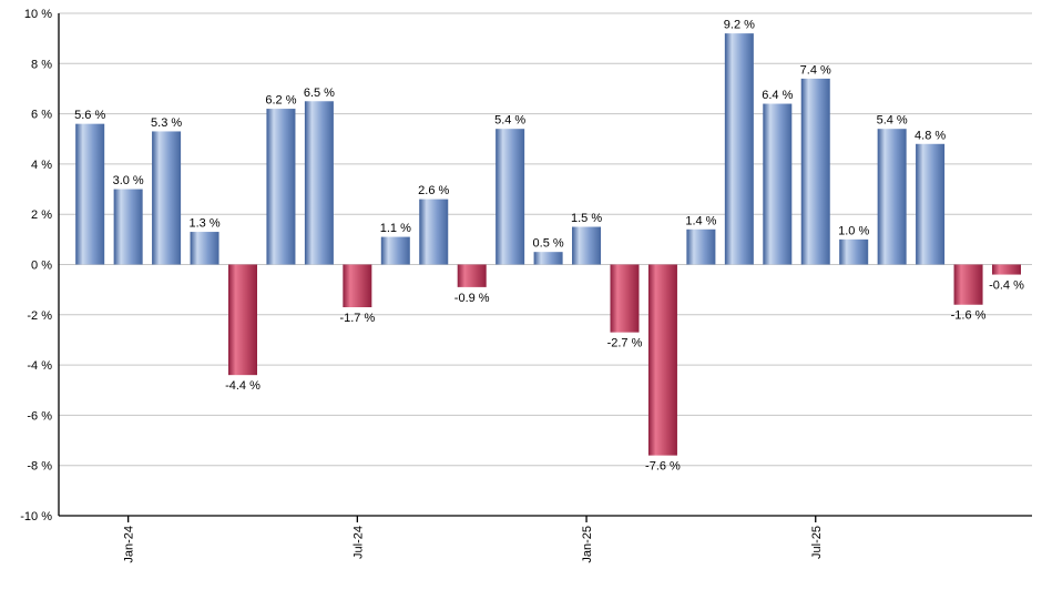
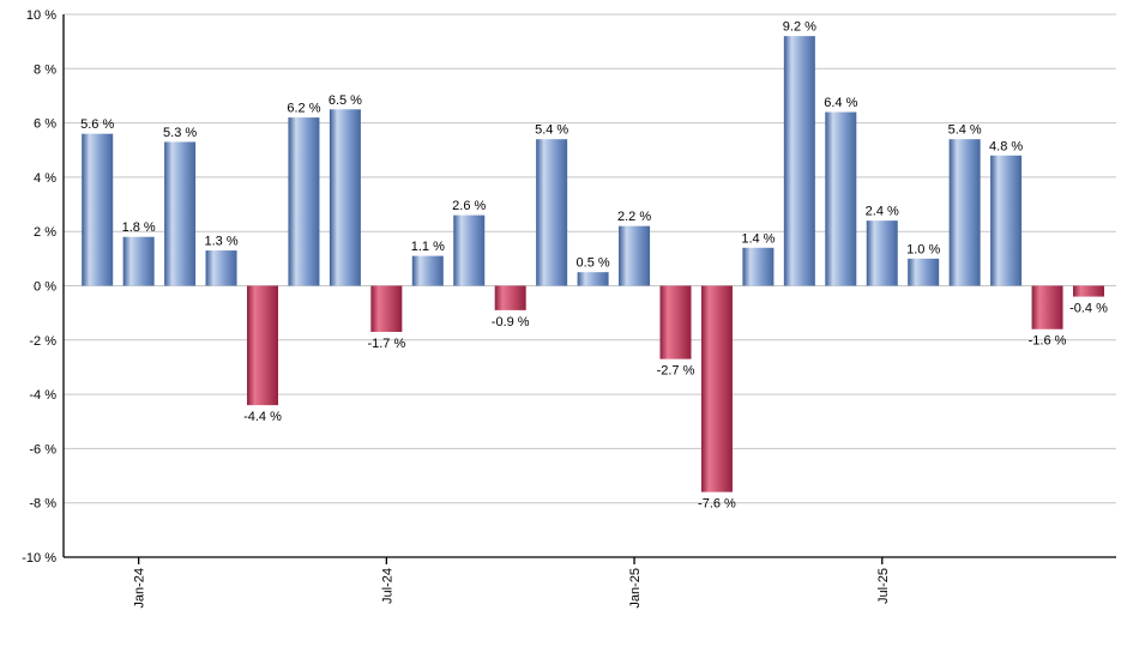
Jan-24: 3.0 -> 1.8
Jan-25: 1.5 -> 2.2
Jul-25: 7.4 -> 2.4
